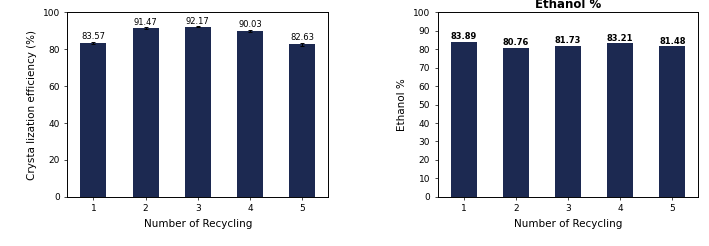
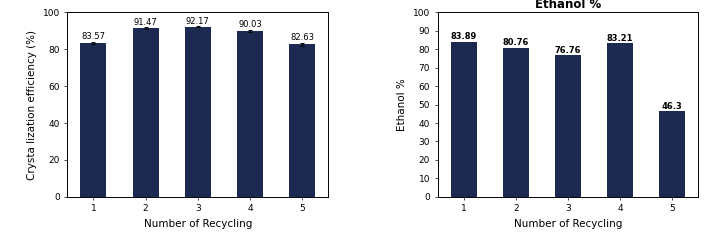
Ethanol %/3: 81.73 -> 76.76
Ethanol %/5: 81.48 -> 46.3
